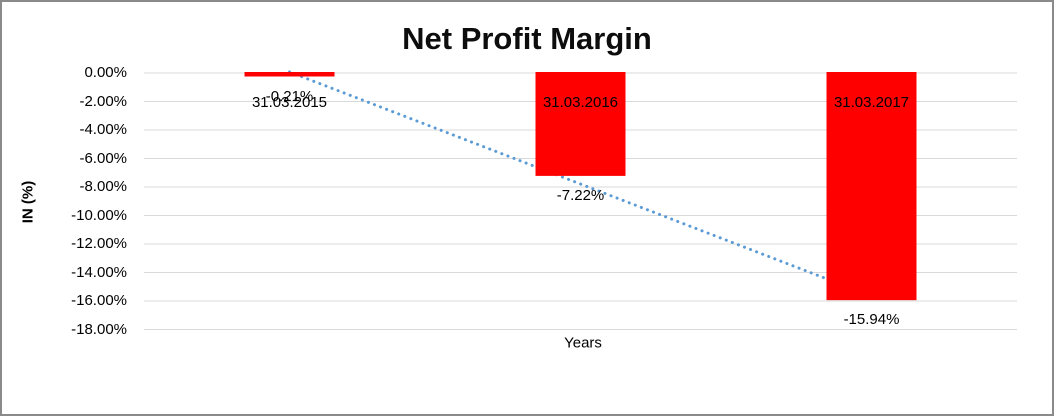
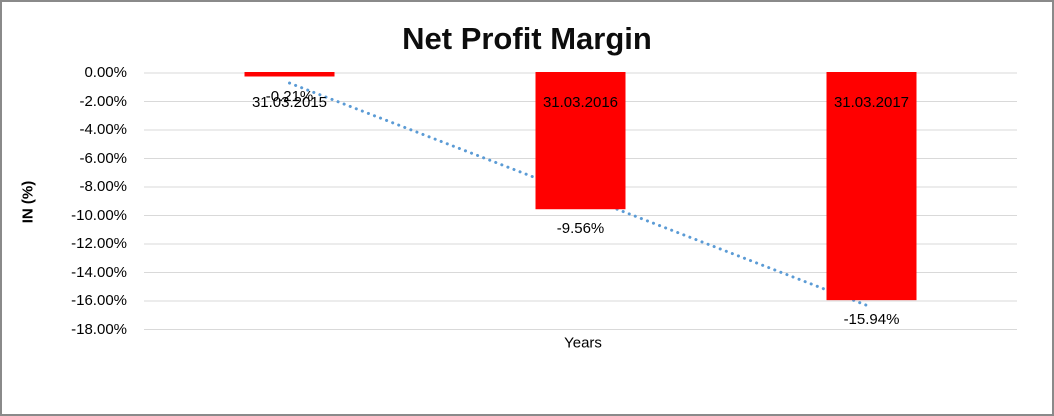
31.03.2016: -7.22% -> -9.56%
